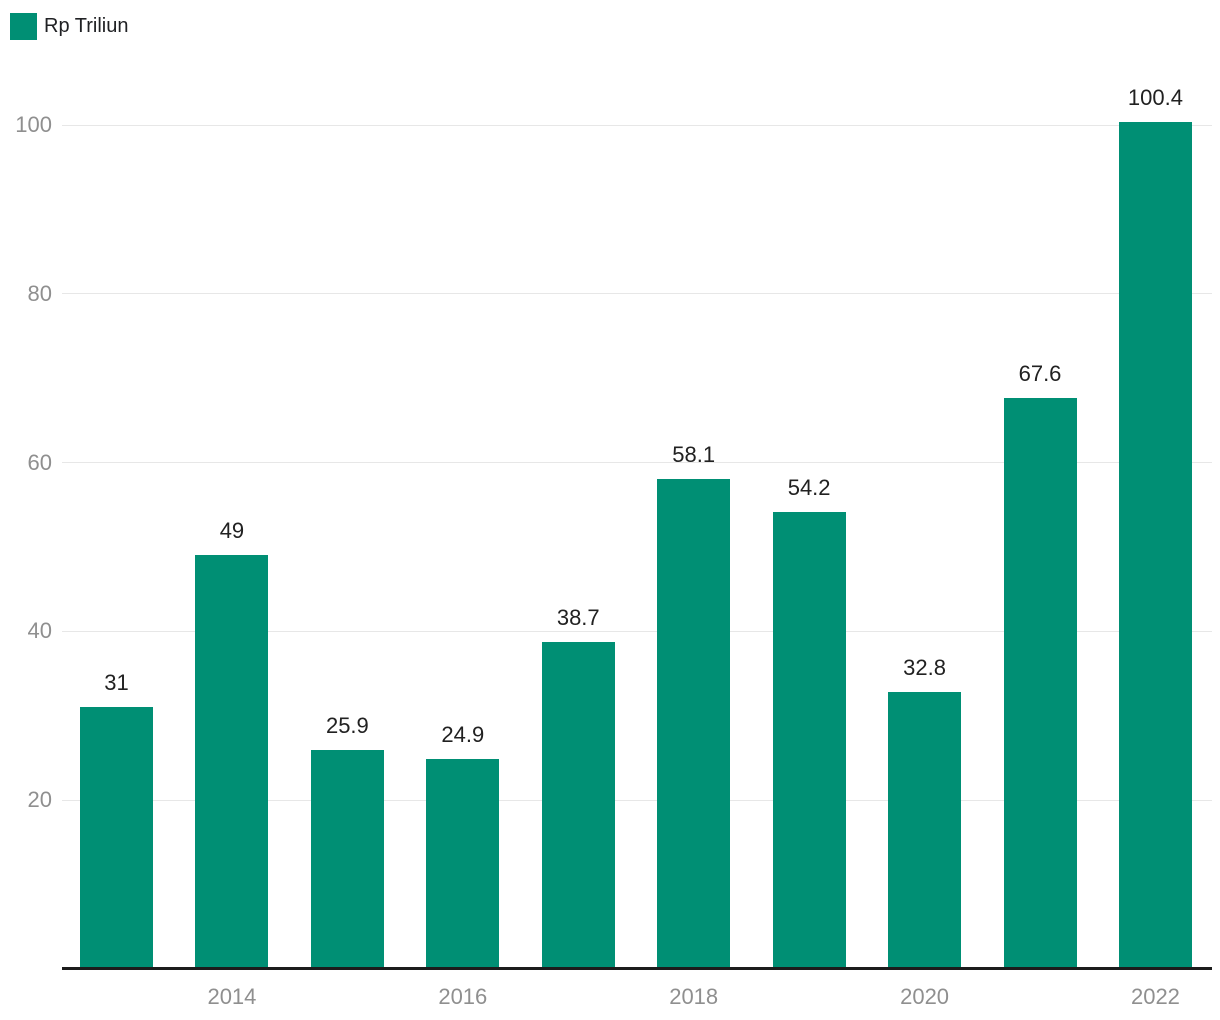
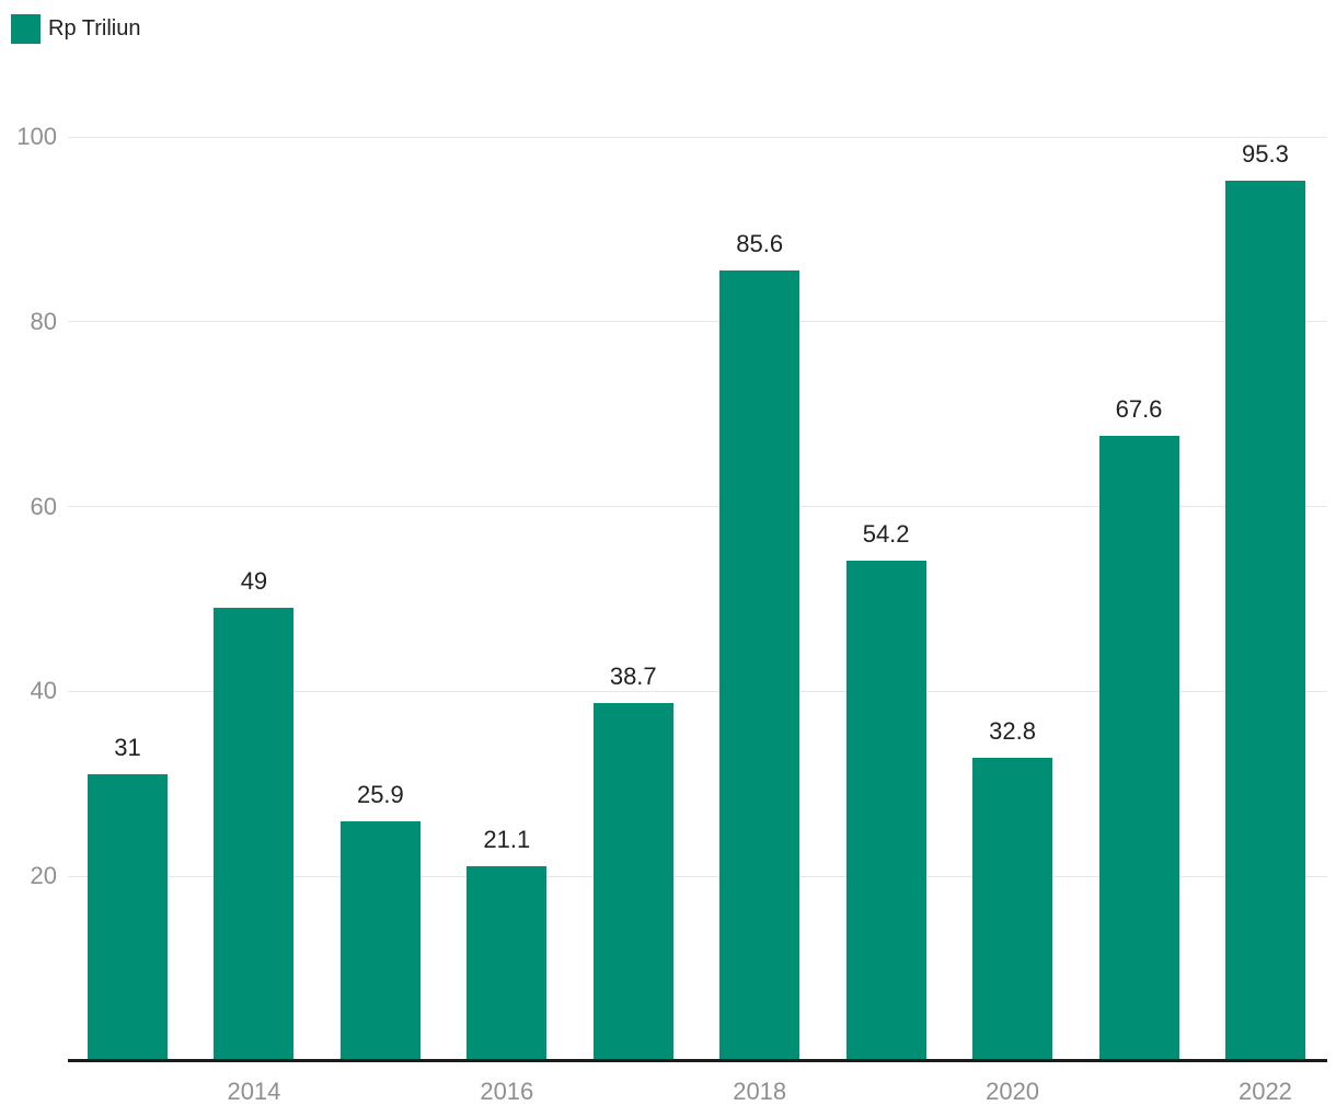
2016: 24.9 -> 21.1
2018: 58.1 -> 85.6
2022: 100.4 -> 95.3
